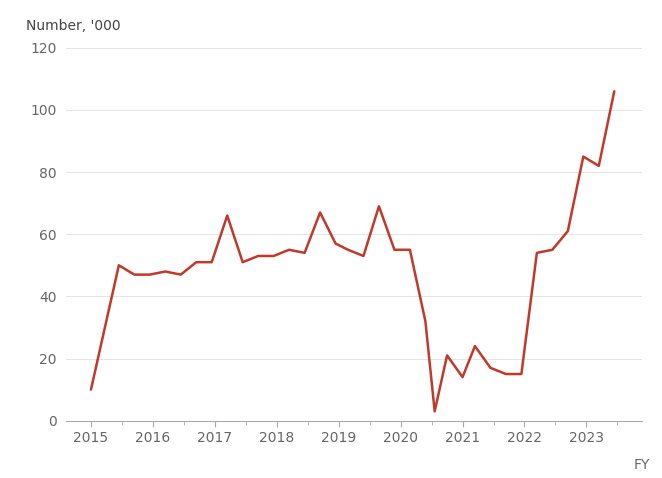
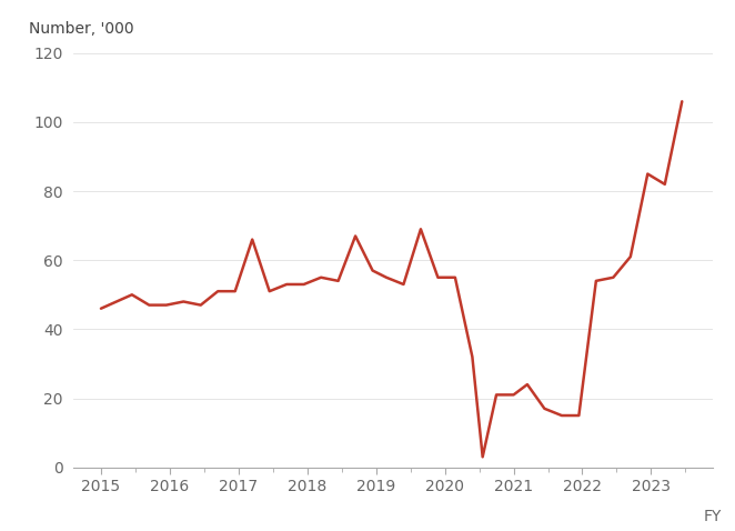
2015: 10 -> 46
2021: 14 -> 21
